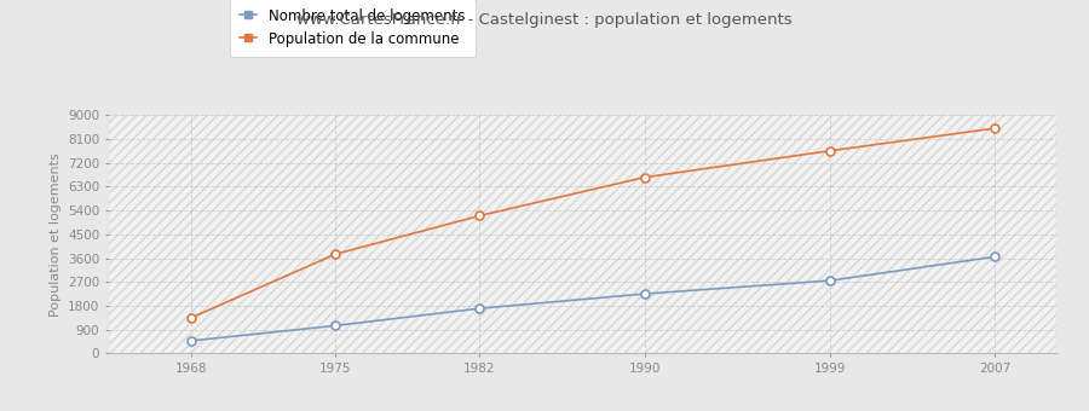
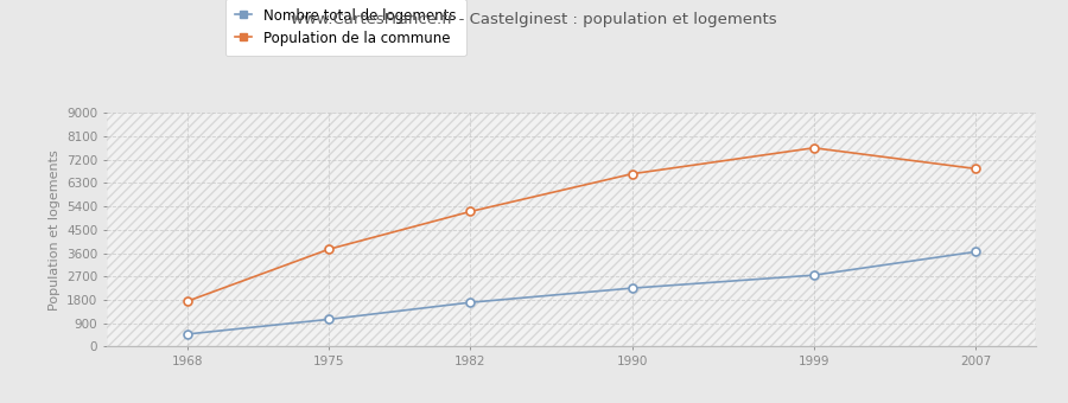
Population de la commune/1968: 1350 -> 1750
Population de la commune/2007: 8500 -> 6850
